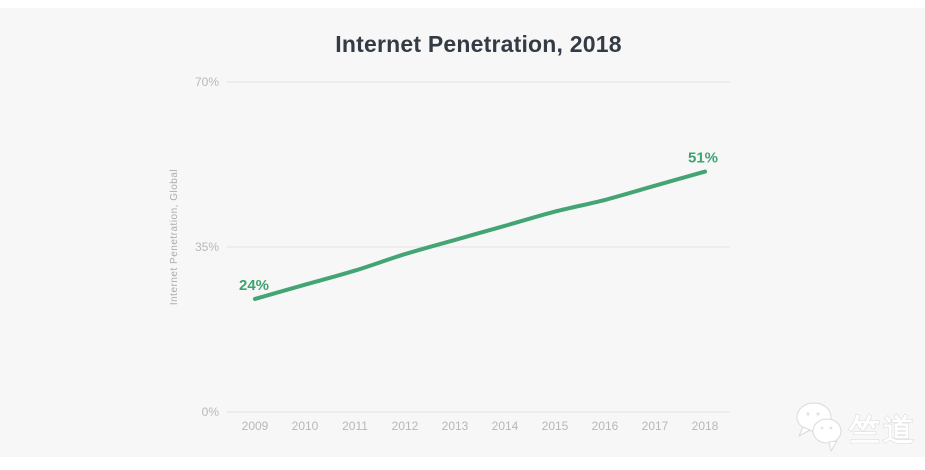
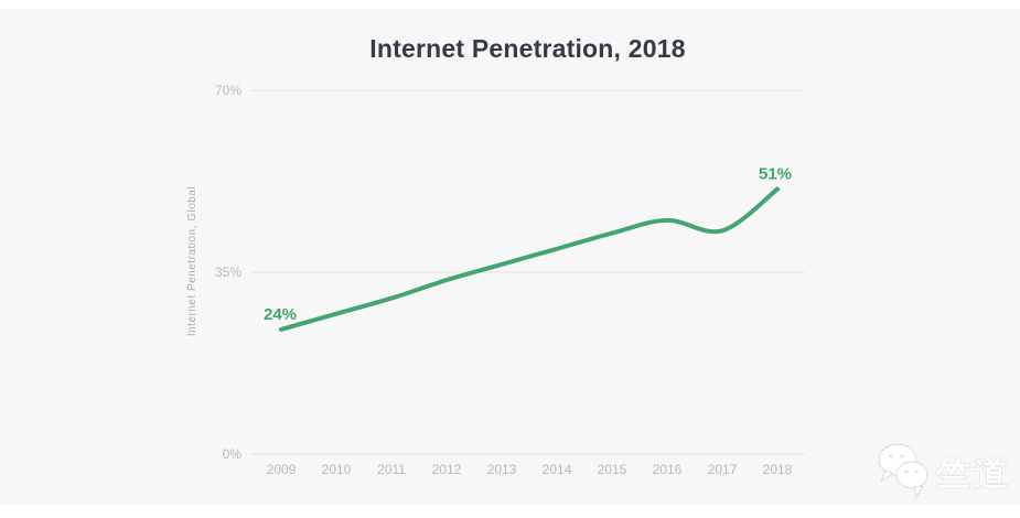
2017: 48% -> 43%
